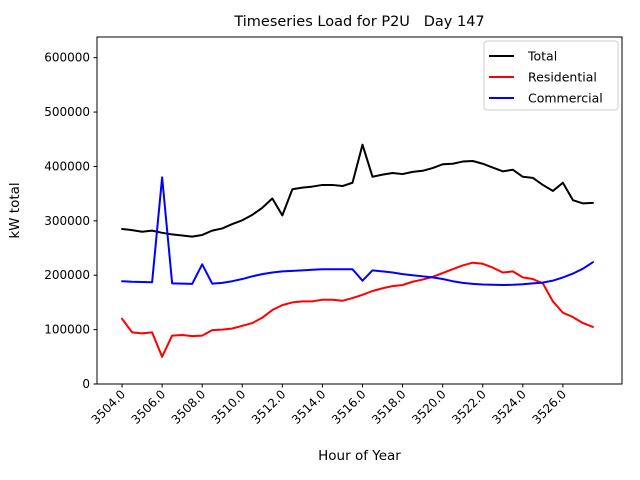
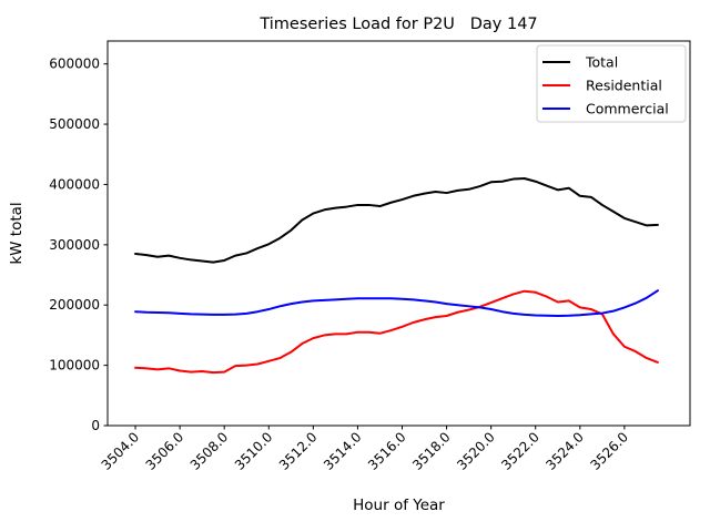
Residential/3504.0: 120000 -> 100000
Residential/3506.0: 50000 -> 90000
Commercial/3506.0: 380000 -> 190000
Commercial/3508.0: 220000 -> 180000
Total/3512.0: 310000 -> 350000
Total/3516.0: 440000 -> 380000
Commercial/3516.0: 190000 -> 210000
Total/3526.0: 370000 -> 340000
